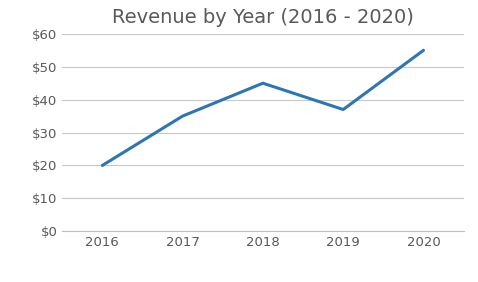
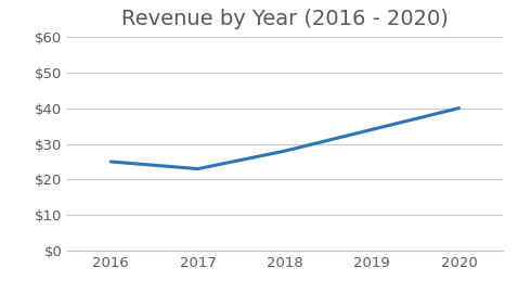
2016: $20 -> $25
2017: $35 -> $23
2018: $45 -> $28
2019: $37 -> $34
2020: $55 -> $40
